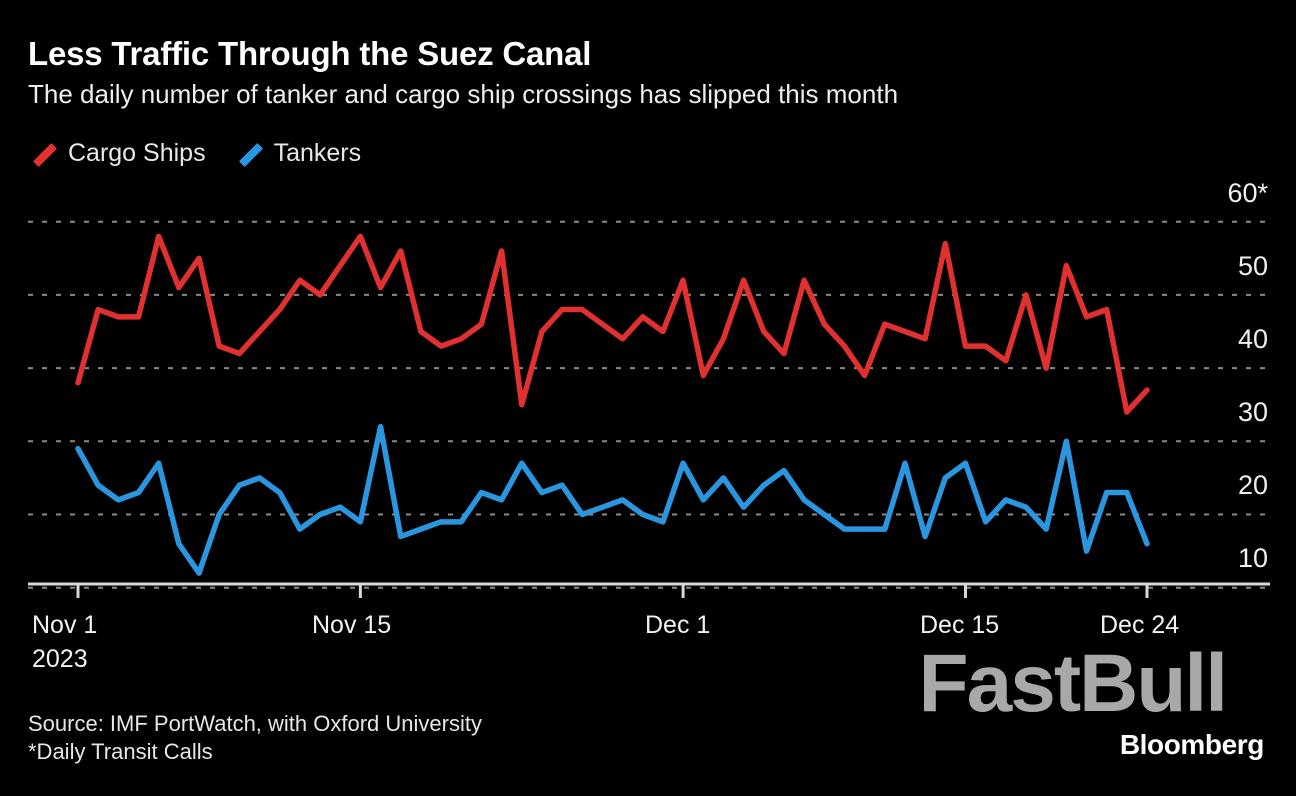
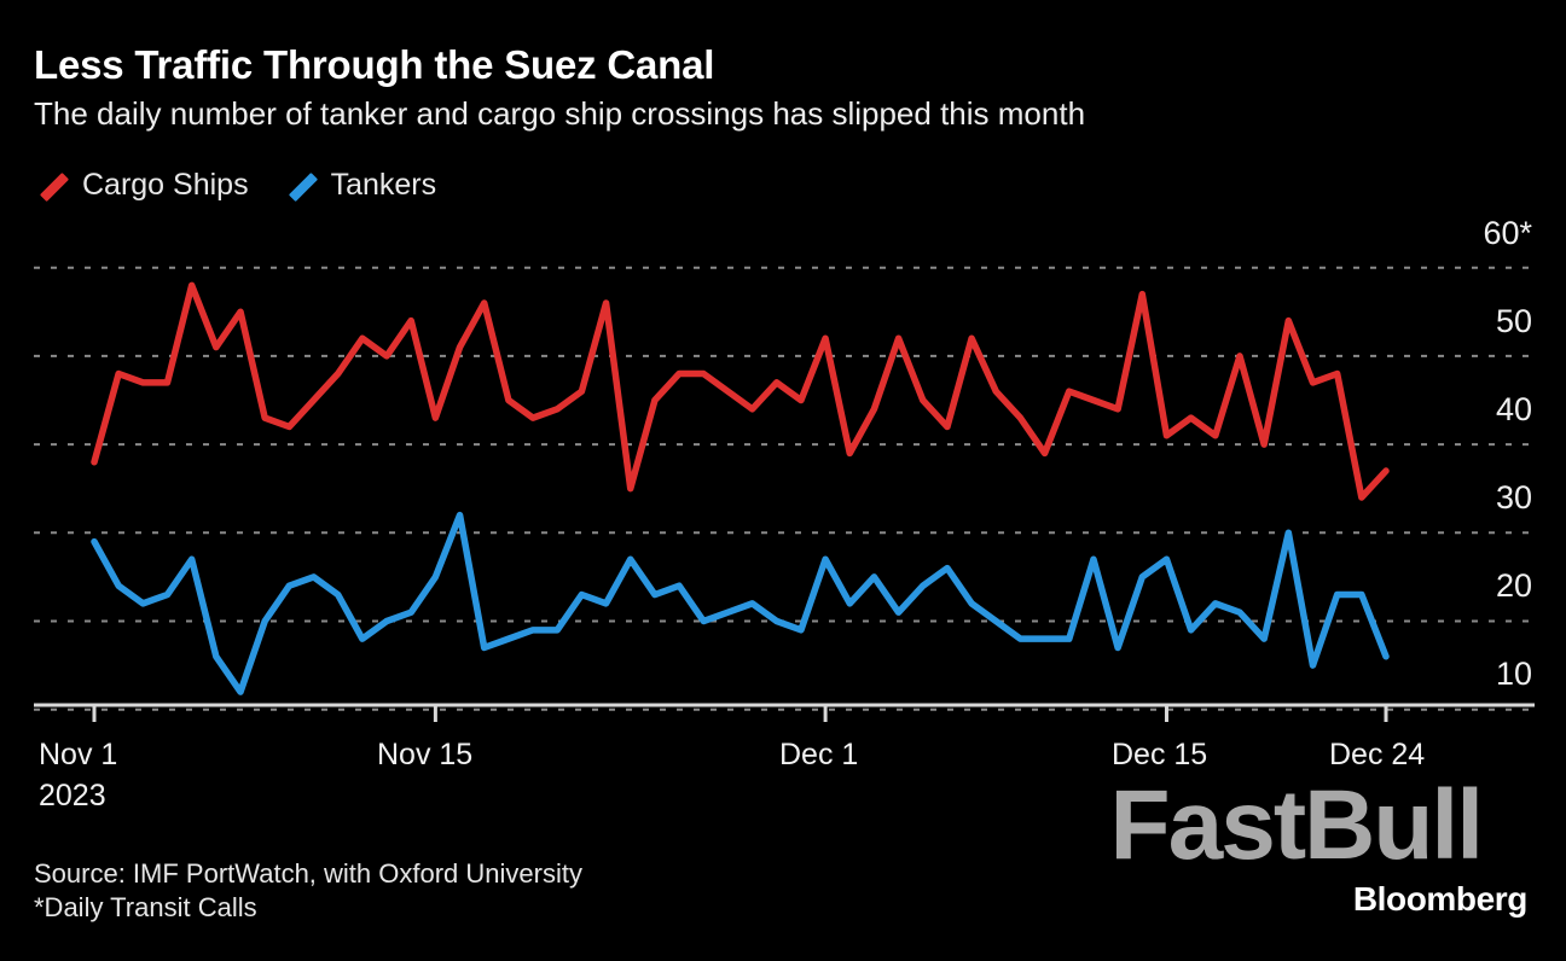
Cargo Ships/Nov 15: 58 -> 43
Tankers/Nov 15: 19 -> 25
Cargo Ships/Dec 15: 43 -> 41
